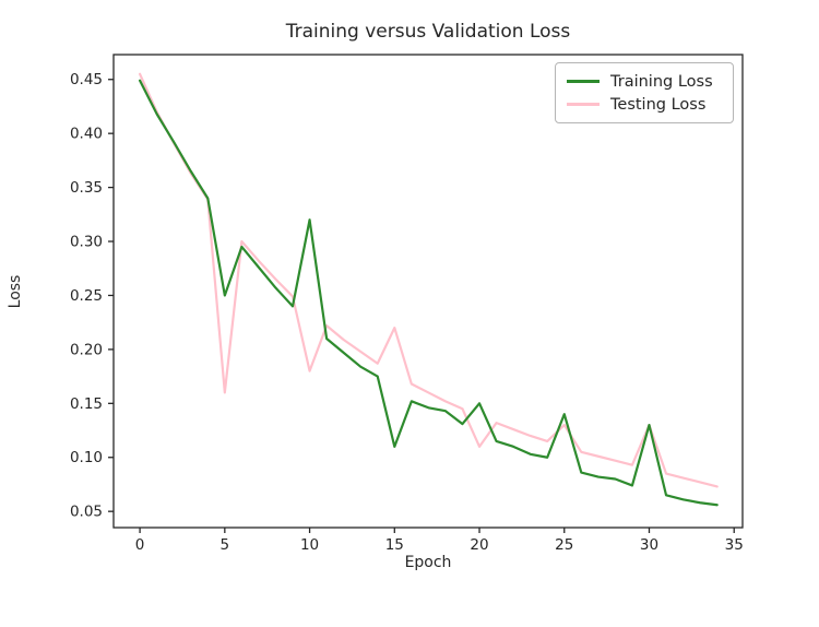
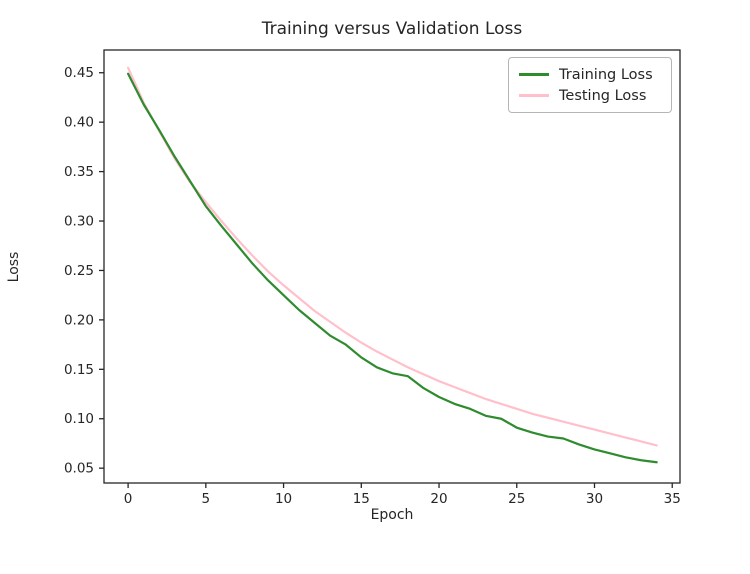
Training Loss/5: 0.25 -> 0.32
Testing Loss/5: 0.16 -> 0.32
Training Loss/10: 0.32 -> 0.23
Testing Loss/10: 0.18 -> 0.23
Training Loss/15: 0.11 -> 0.16
Testing Loss/15: 0.22 -> 0.18
Training Loss/20: 0.15 -> 0.12
Testing Loss/20: 0.11 -> 0.14
Training Loss/25: 0.14 -> 0.09
Testing Loss/25: 0.13 -> 0.11
Training Loss/30: 0.13 -> 0.07
Testing Loss/30: 0.13 -> 0.09
